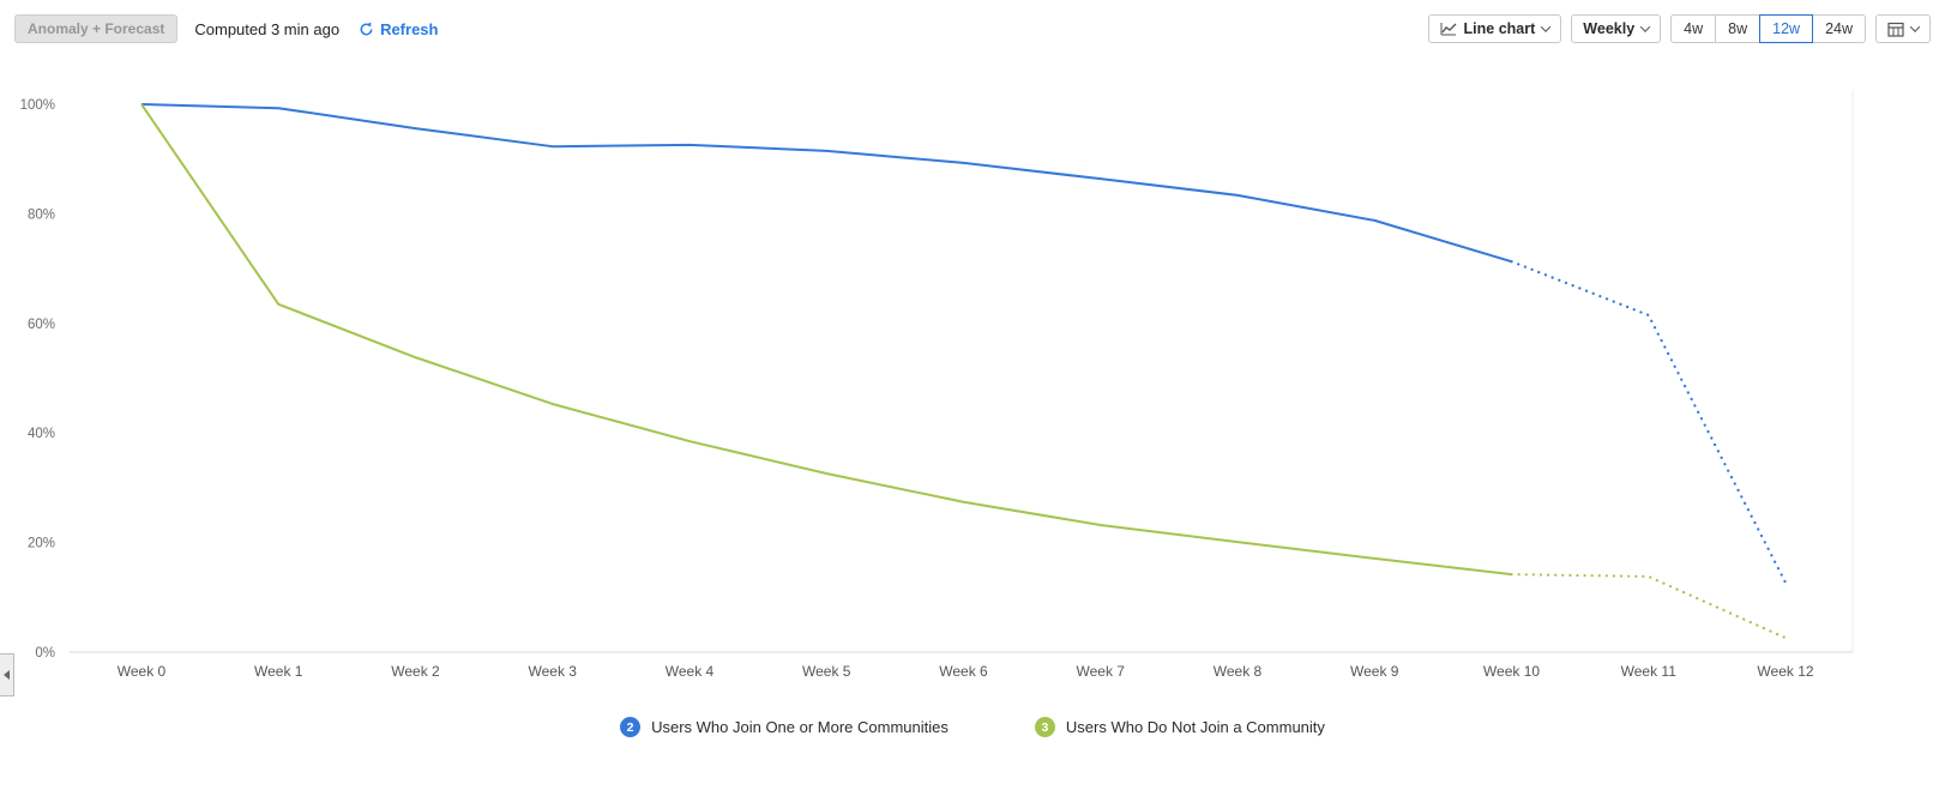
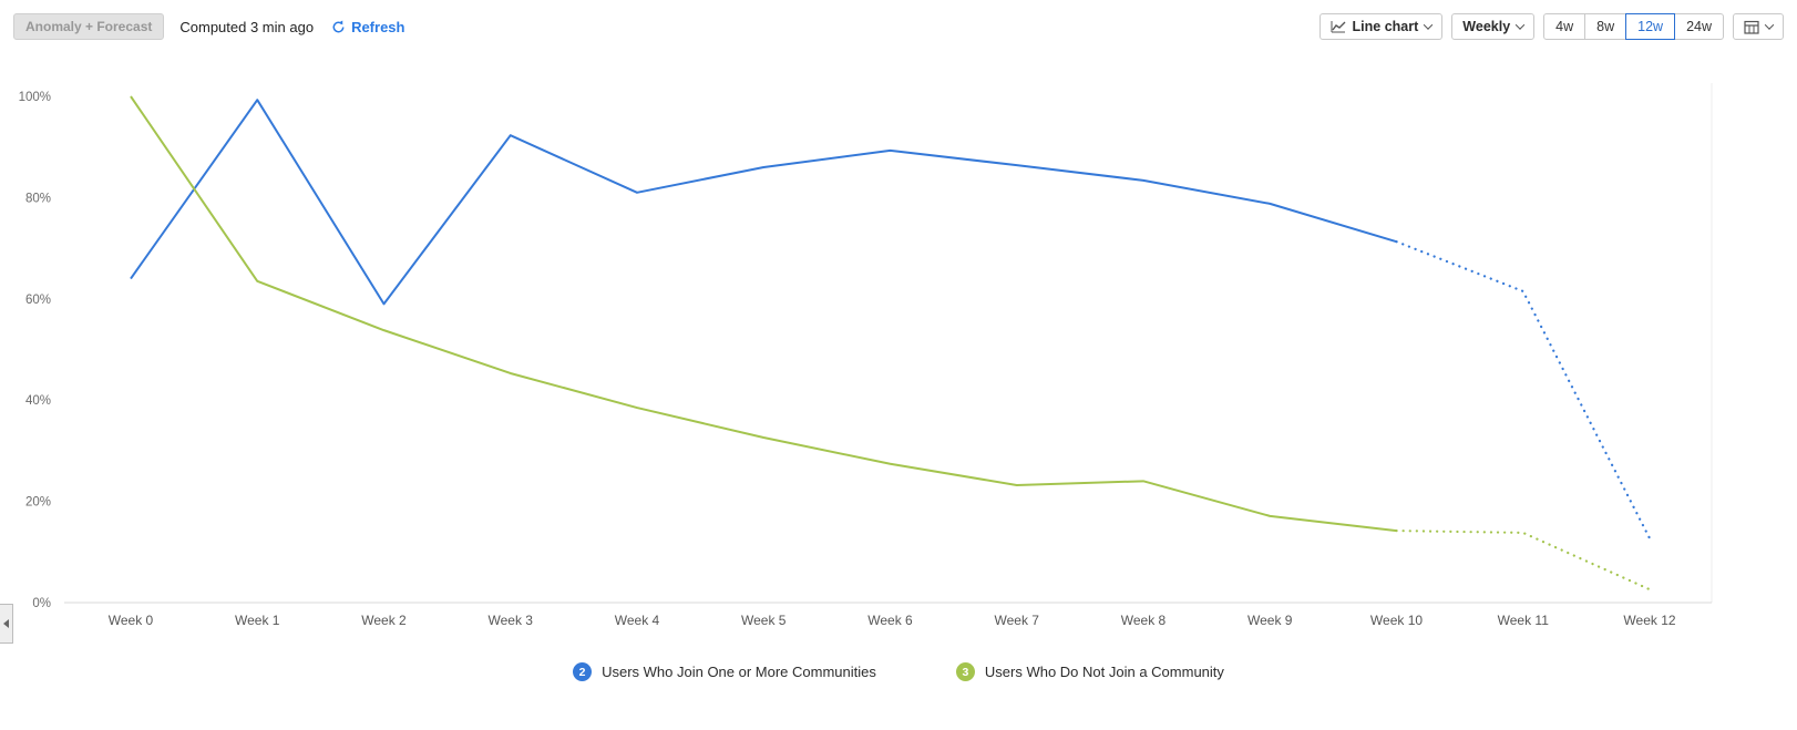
Users Who Join One or More Communities/Week 0: 100% -> 64%
Users Who Join One or More Communities/Week 2: 96% -> 59%
Users Who Join One or More Communities/Week 4: 93% -> 81%
Users Who Join One or More Communities/Week 5: 92% -> 86%
Users Who Do Not Join a Community/Week 8: 20% -> 24%
